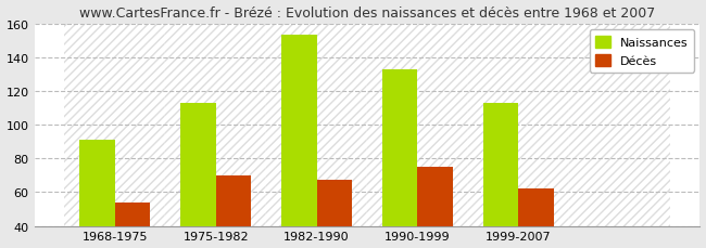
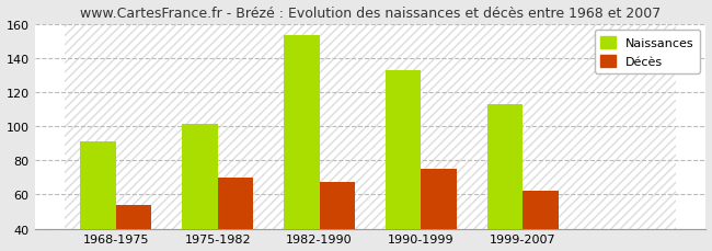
Naissances/1975-1982: 113 -> 101
